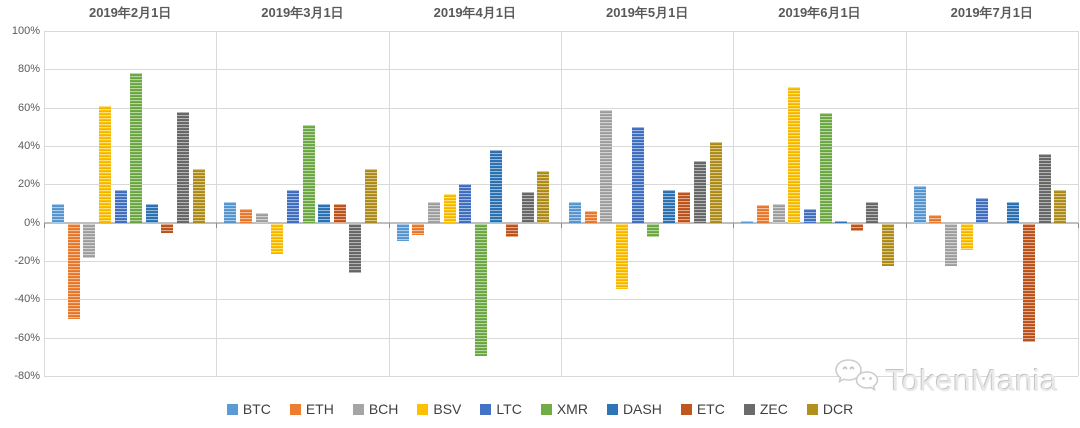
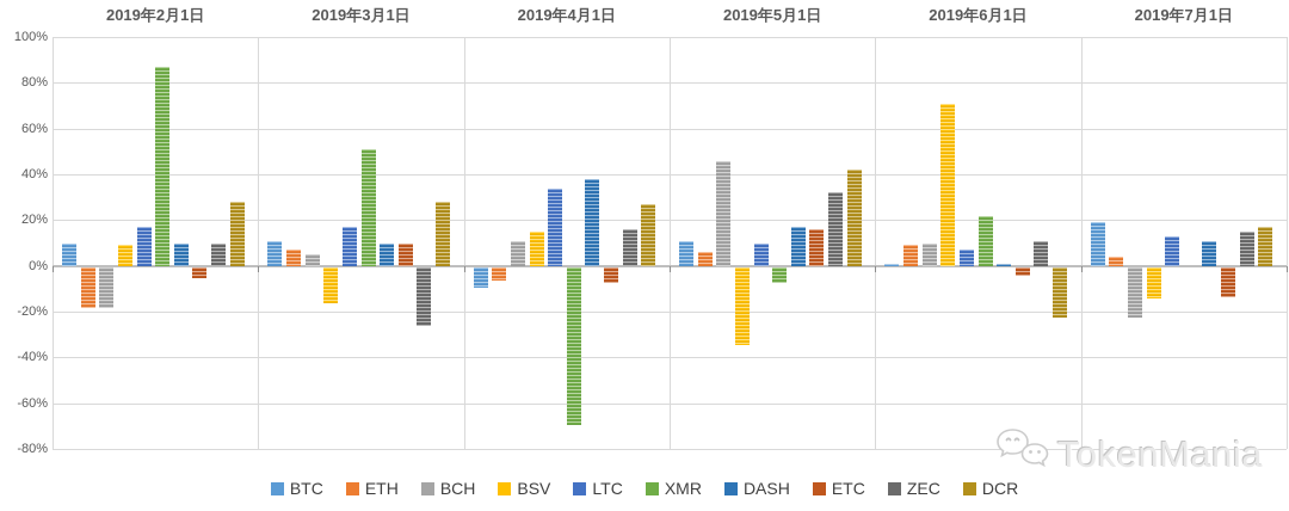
ETH/2019年2月1日: -50% -> -18%
BSV/2019年2月1日: 61% -> 9%
XMR/2019年2月1日: 78% -> 87%
ZEC/2019年2月1日: 58% -> 10%
LTC/2019年4月1日: 20% -> 34%
BCH/2019年5月1日: 59% -> 46%
LTC/2019年5月1日: 50% -> 10%
XMR/2019年6月1日: 57% -> 22%
ETC/2019年7月1日: -62% -> -13%
ZEC/2019年7月1日: 36% -> 15%
